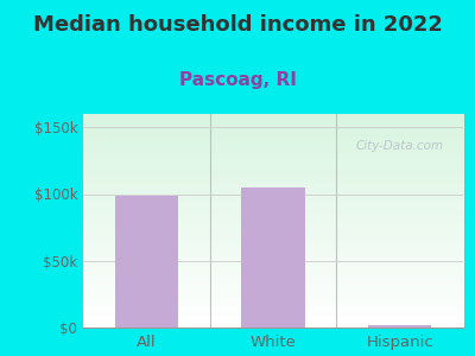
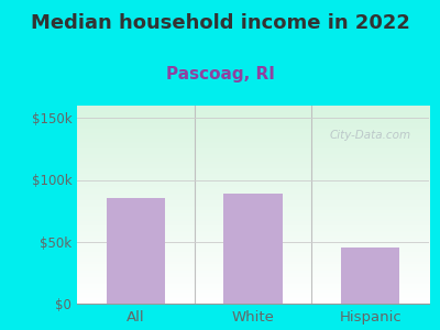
All: $99k -> $85k
White: $105k -> $89k
Hispanic: $2k -> $45k
